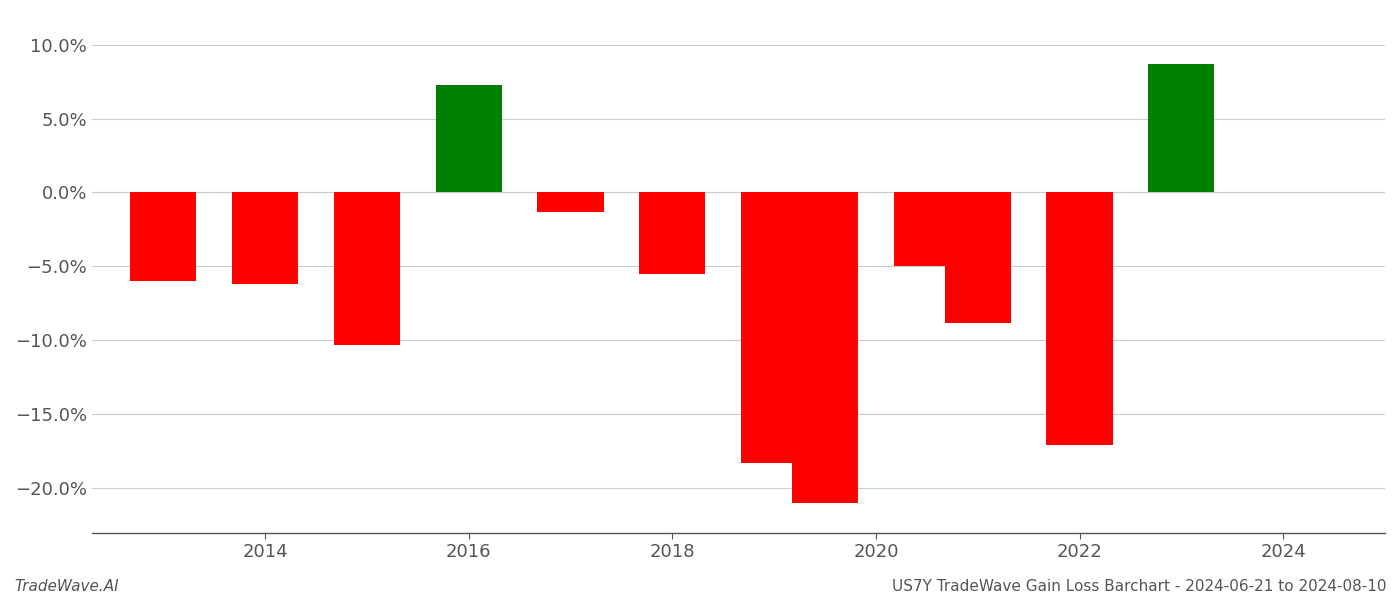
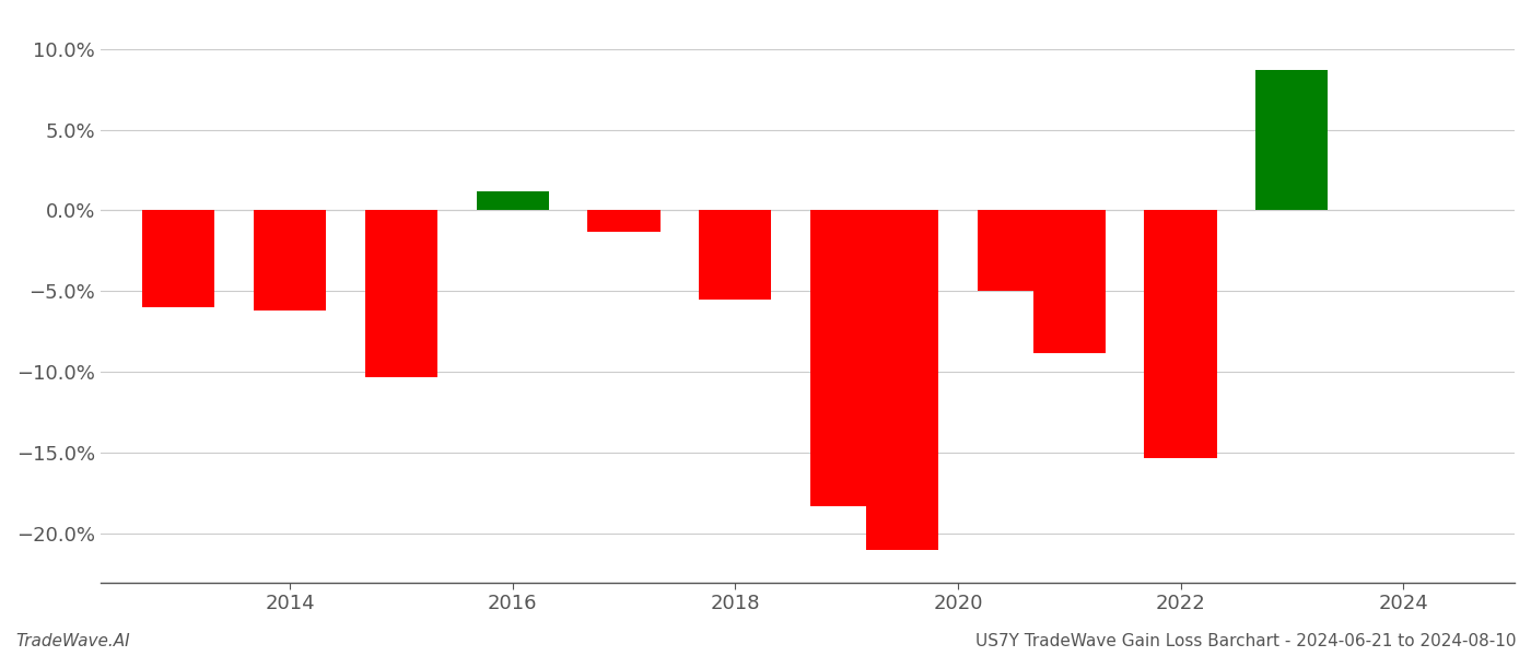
2016: 7.3% -> 1.2%
2022: -17.1% -> -15.3%
